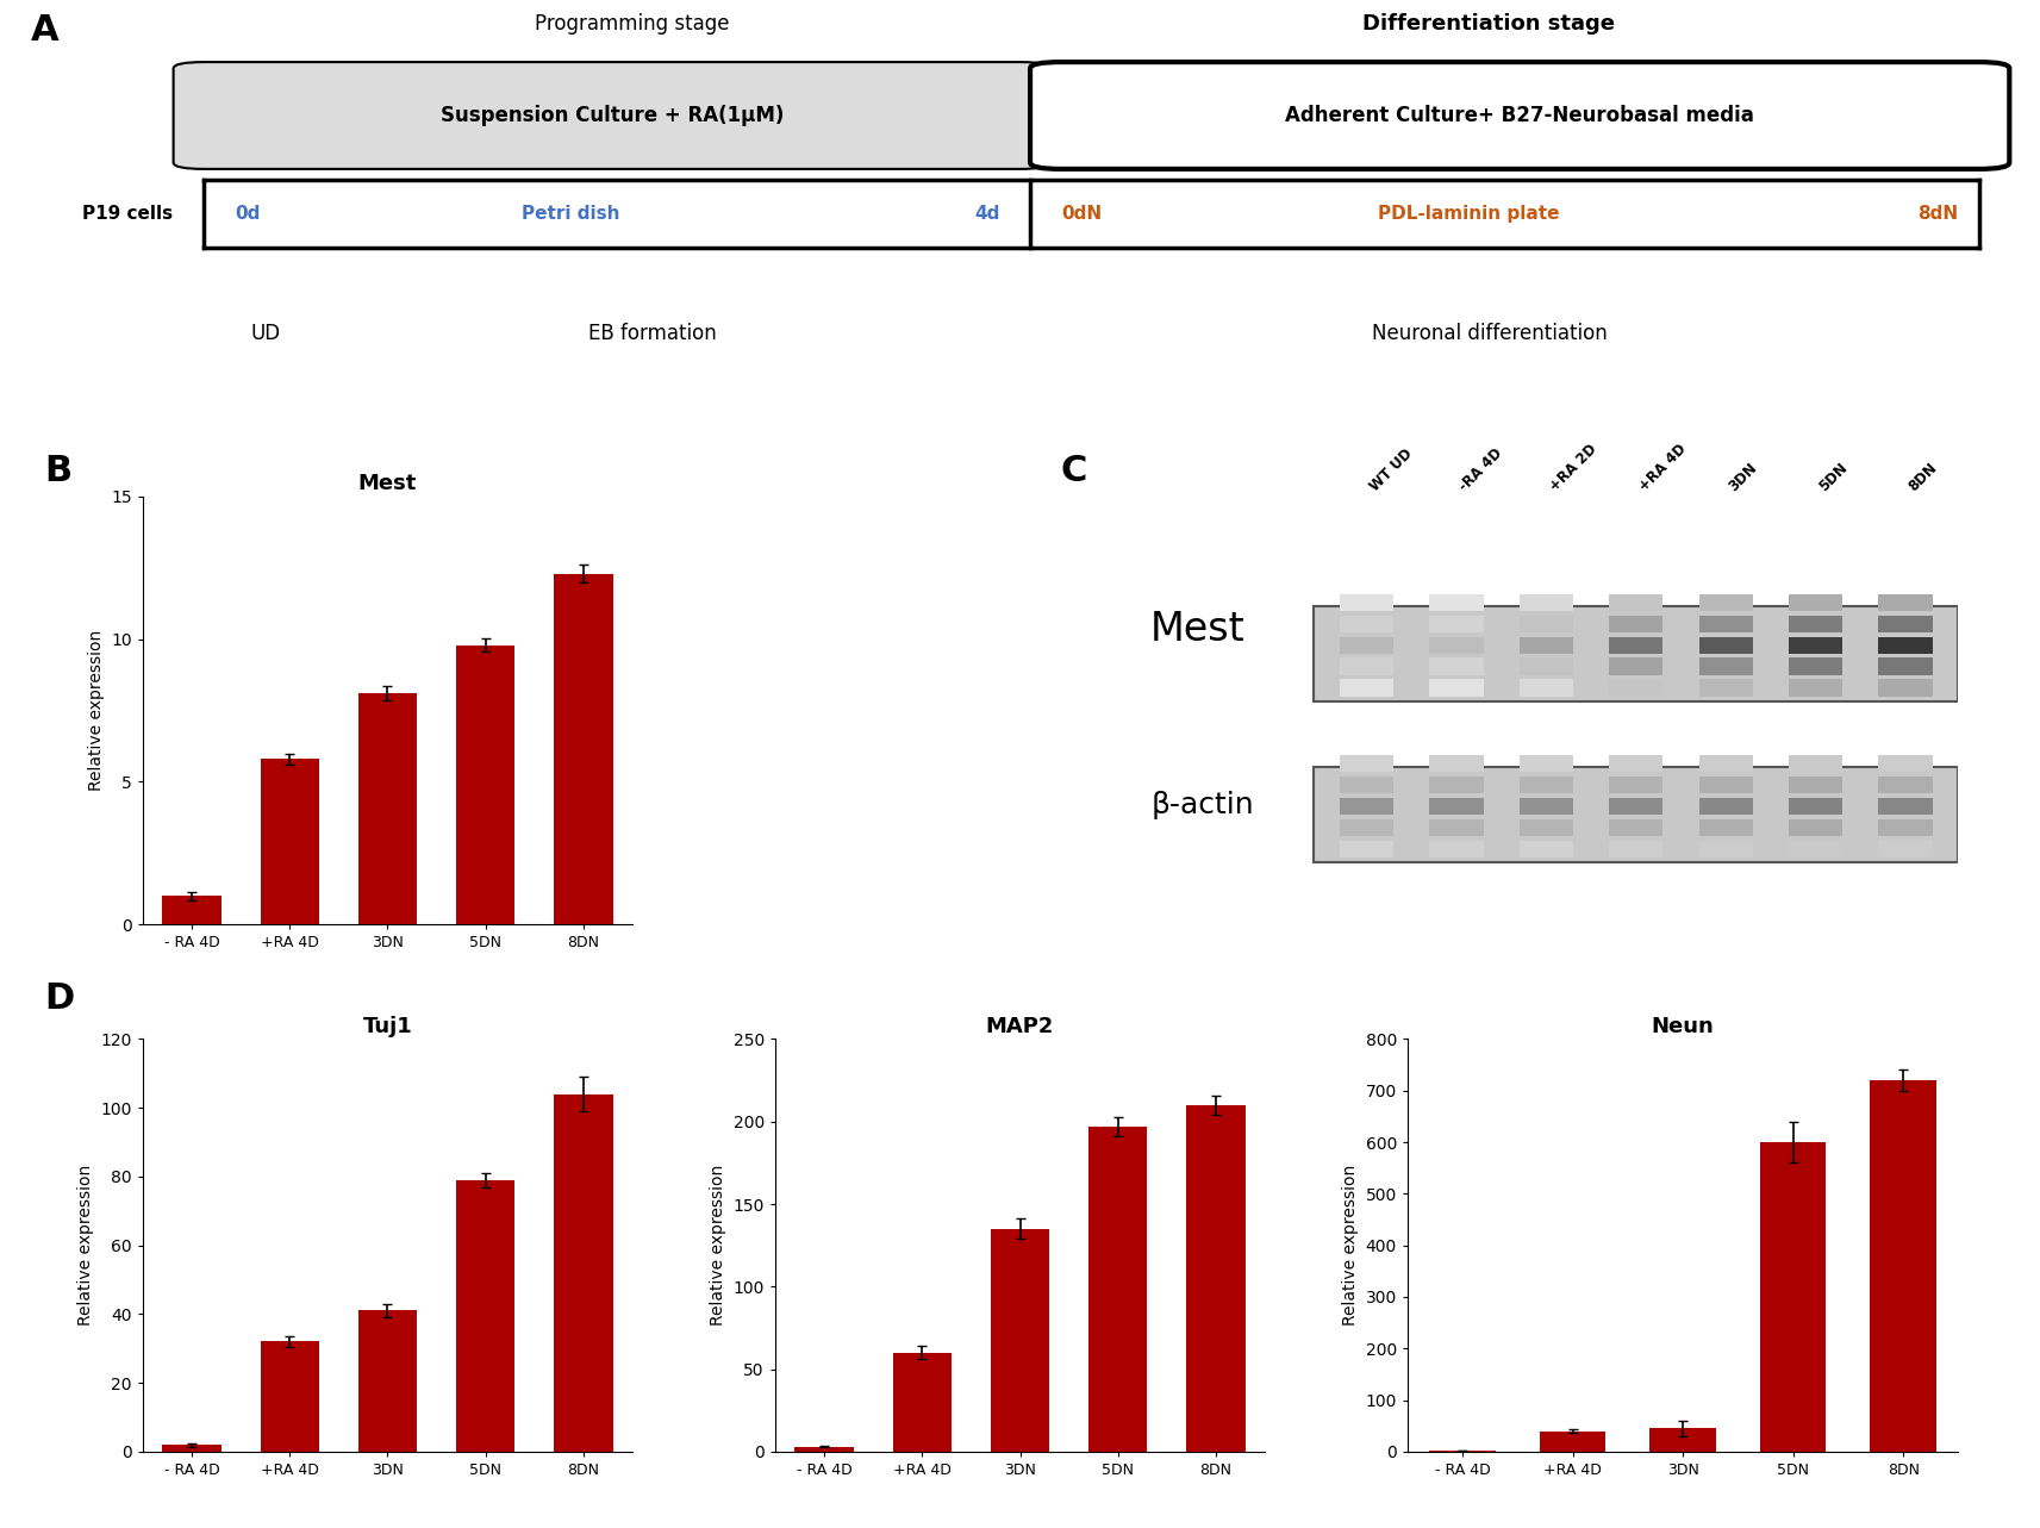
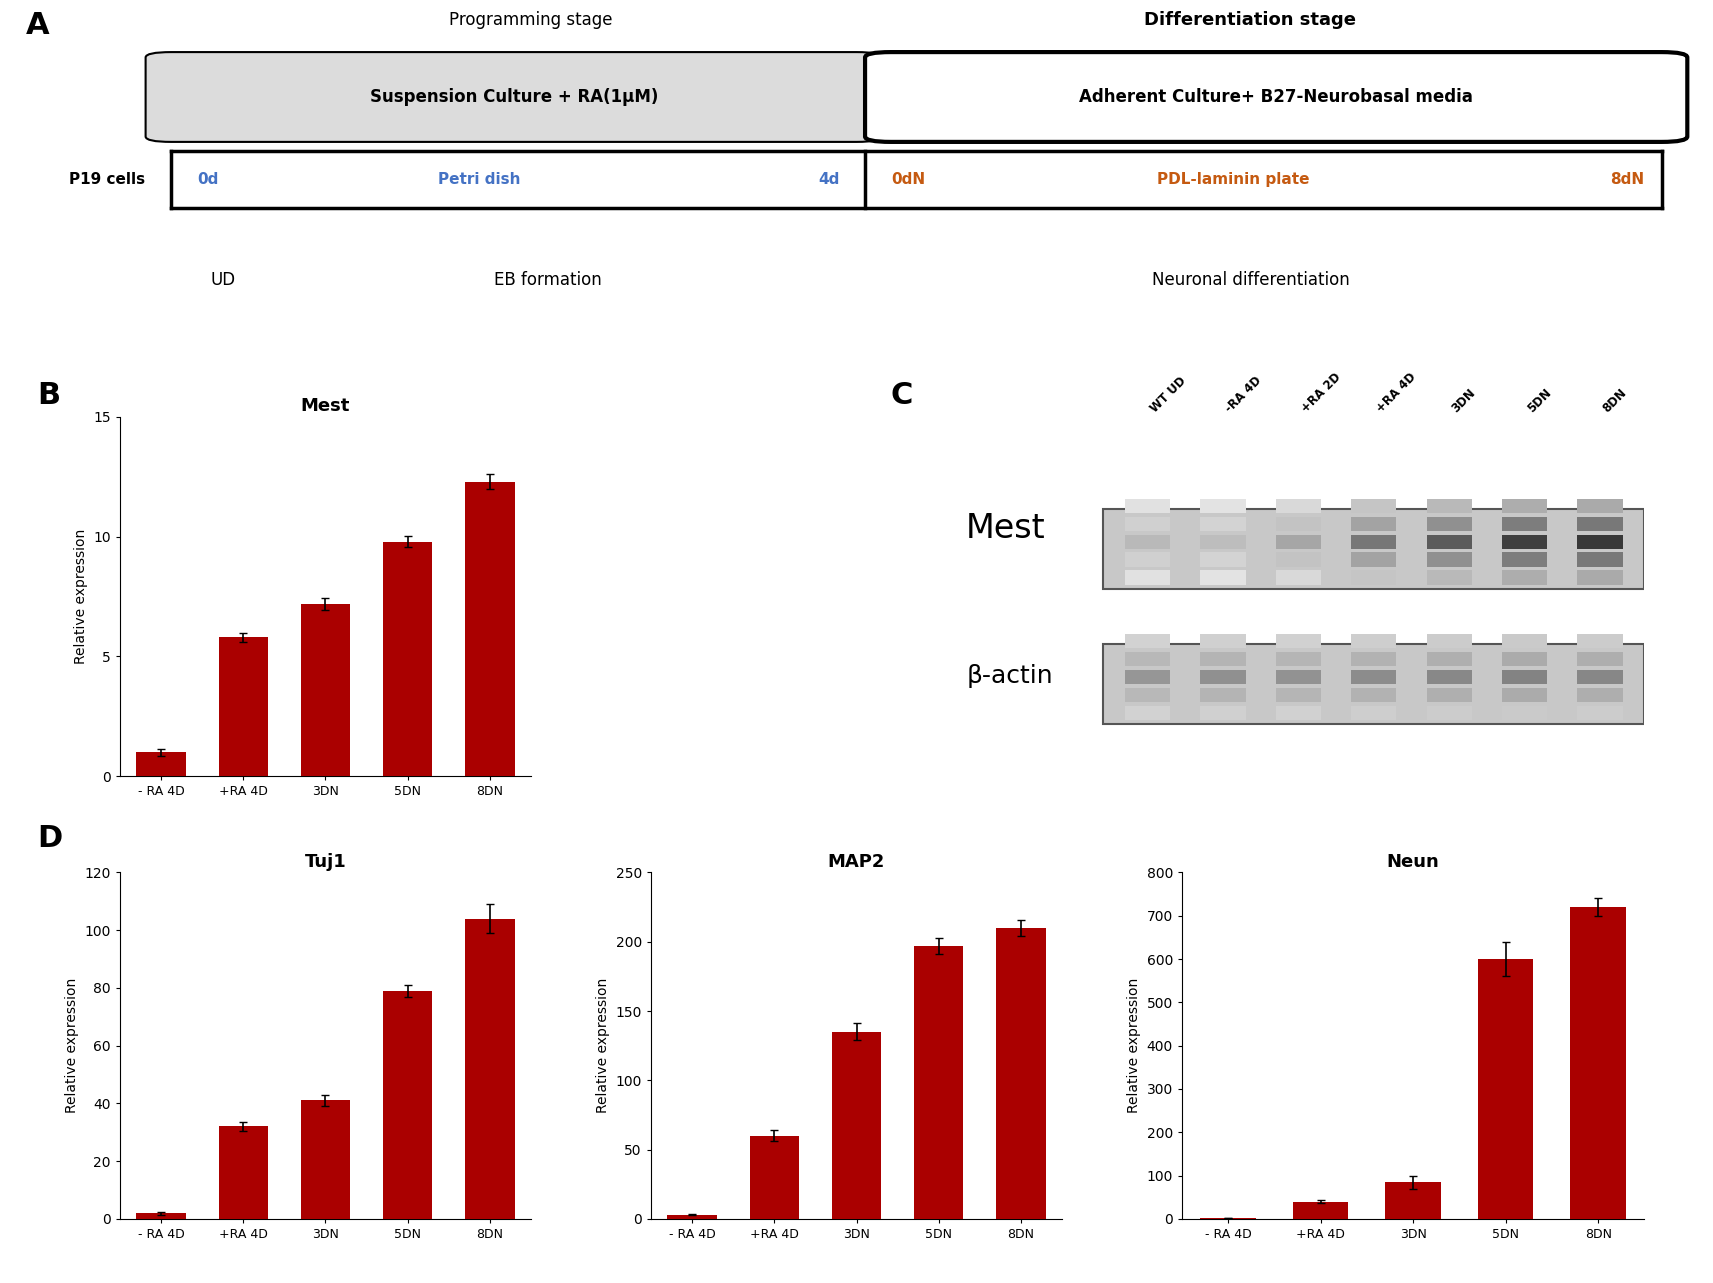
Mest/3DN: 8.1 -> 7.2
Neun/3DN: 45 -> 85
